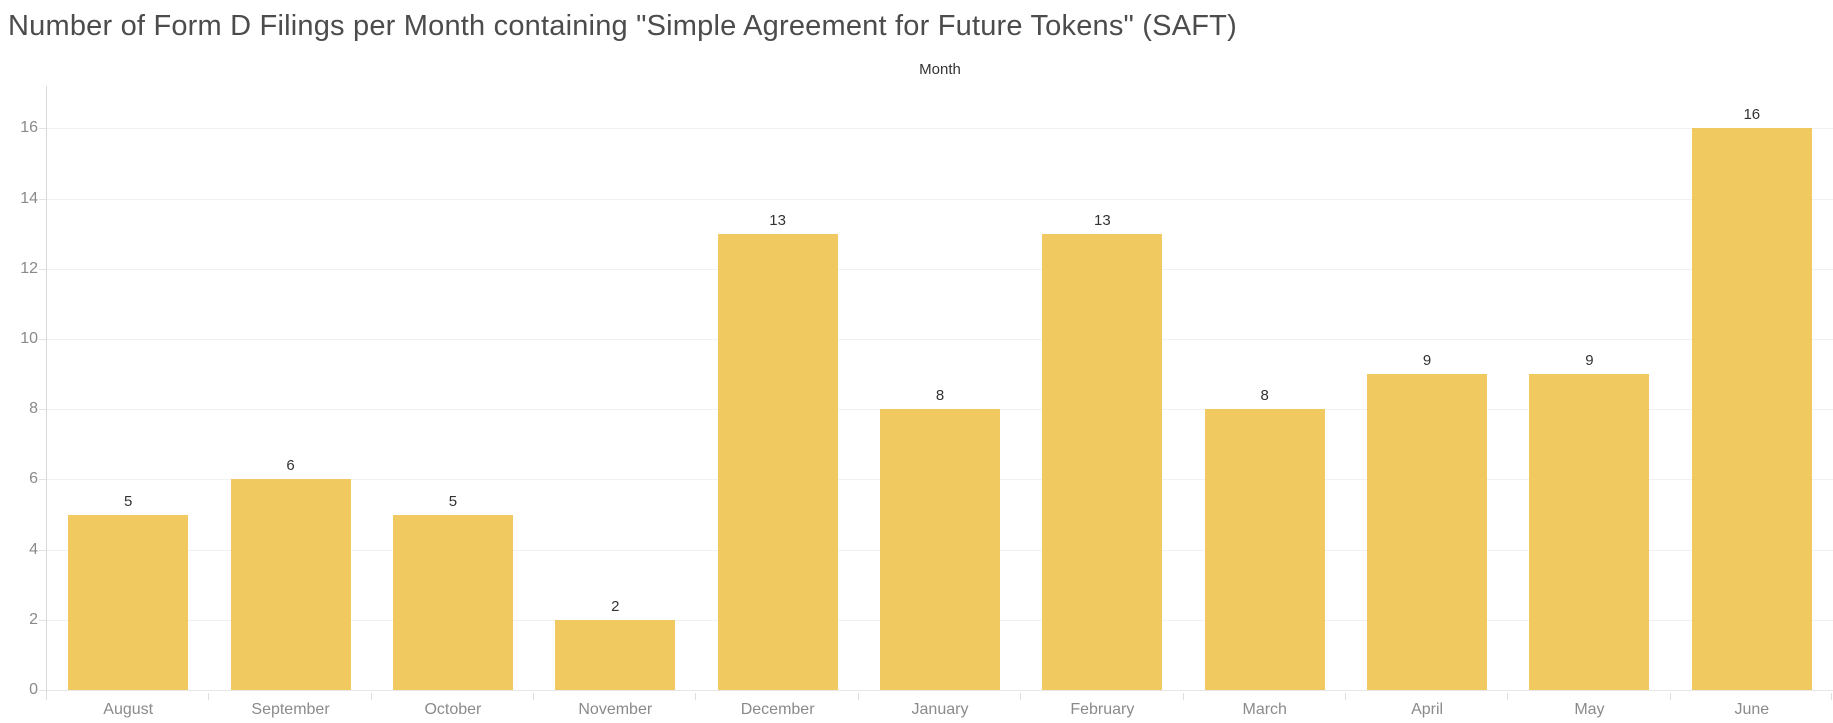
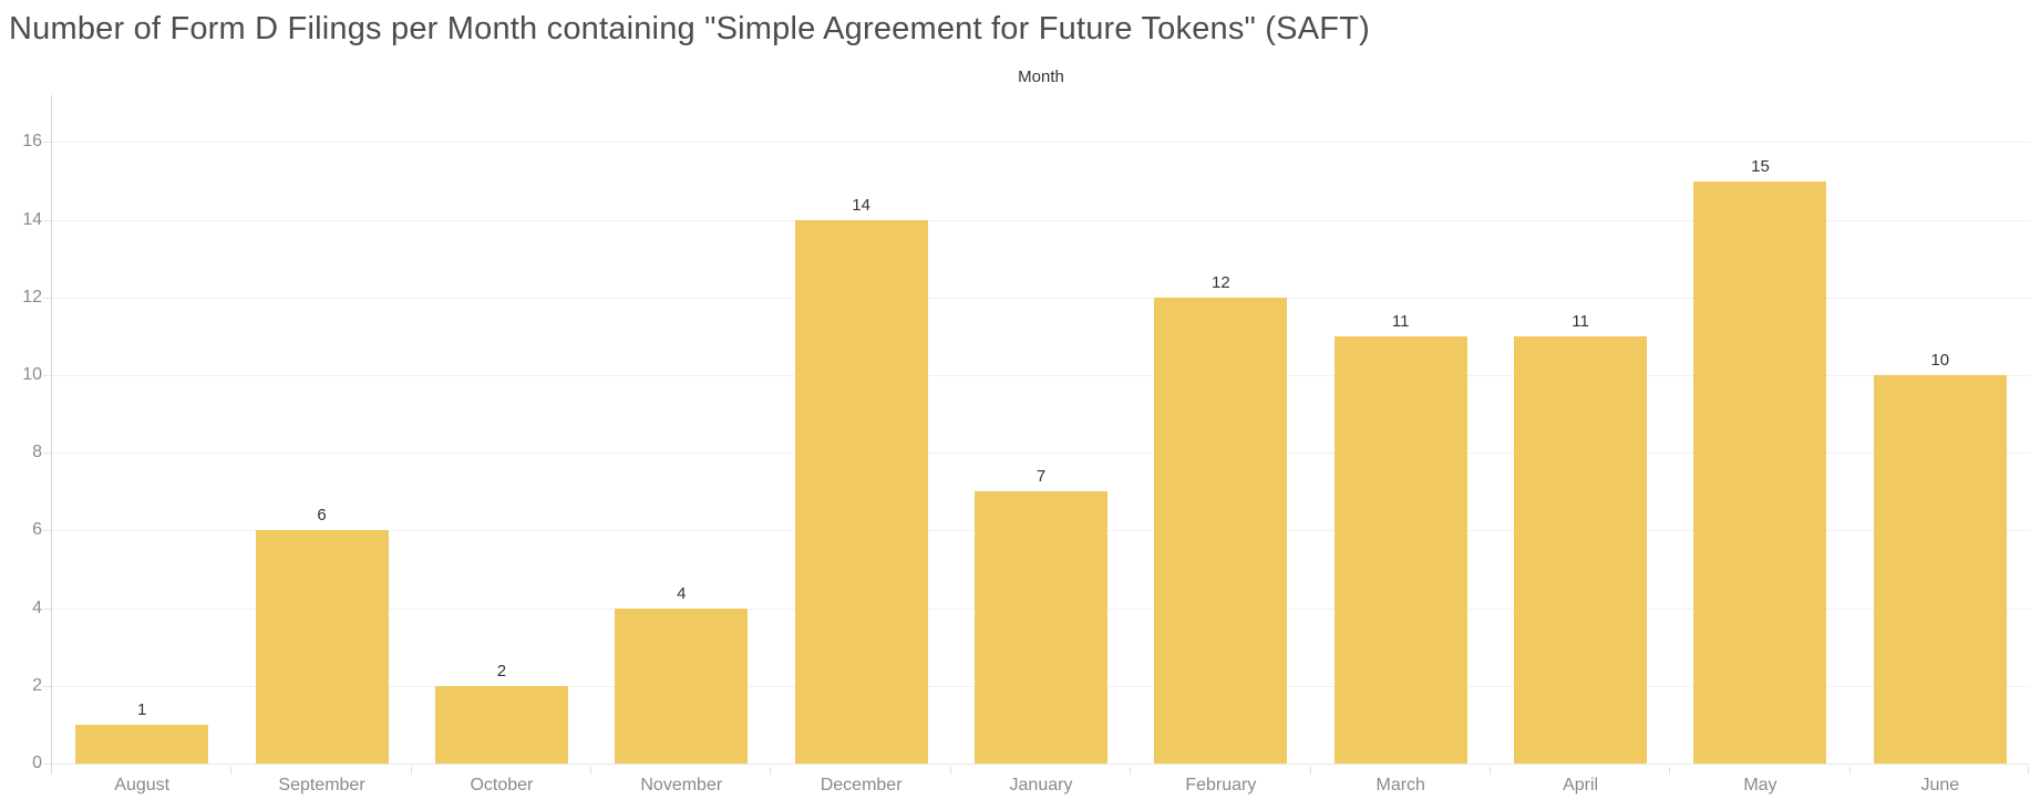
August: 5 -> 1
October: 5 -> 2
November: 2 -> 4
December: 13 -> 14
January: 8 -> 7
February: 13 -> 12
March: 8 -> 11
April: 9 -> 11
May: 9 -> 15
June: 16 -> 10
